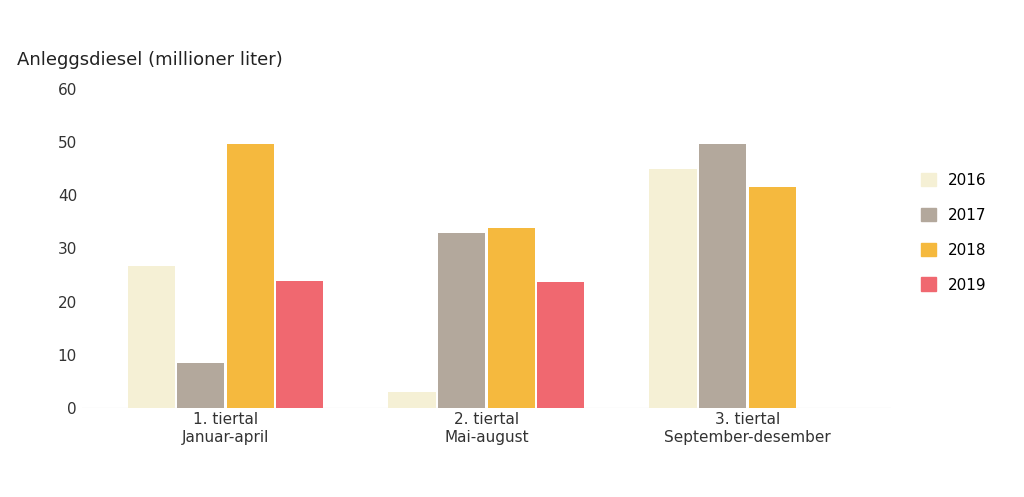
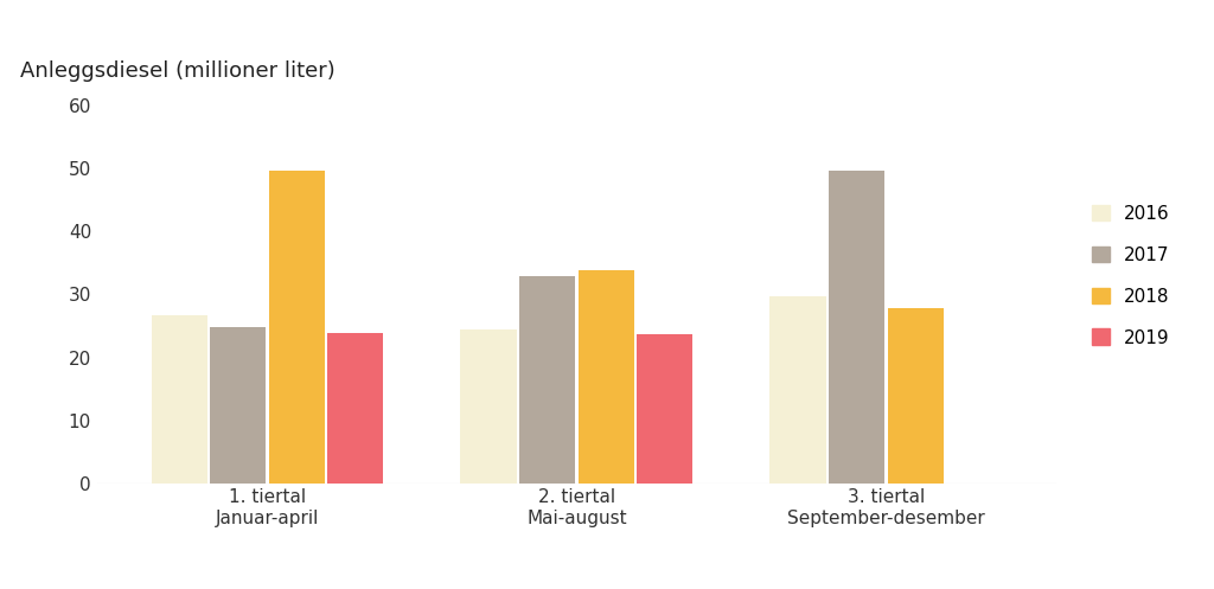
2017/1. tiertal Januar-april: 8.4 -> 24.8
2016/2. tiertal Mai-august: 3.0 -> 24.5
2016/3. tiertal September-desember: 45.0 -> 29.8
2018/3. tiertal September-desember: 41.6 -> 27.8
